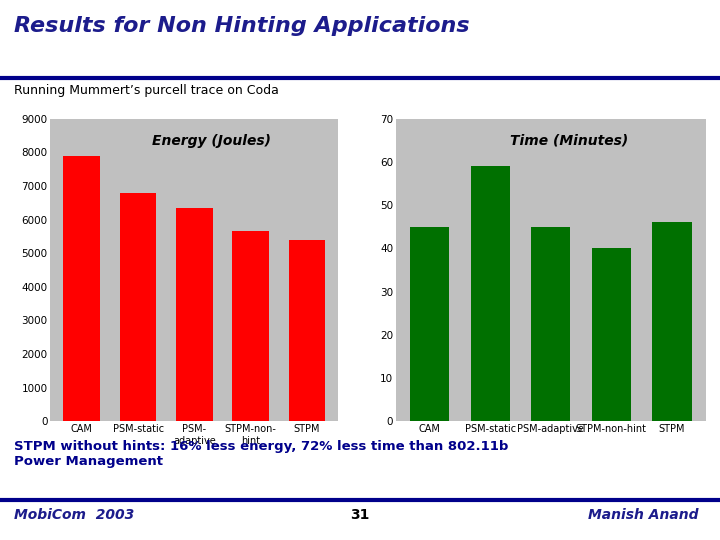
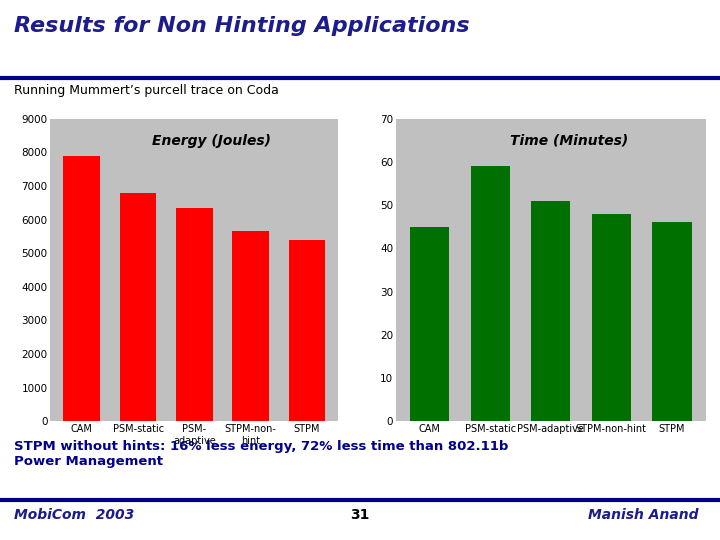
PSM-adaptive: 45 -> 51
STPM-non-hint: 40 -> 48
